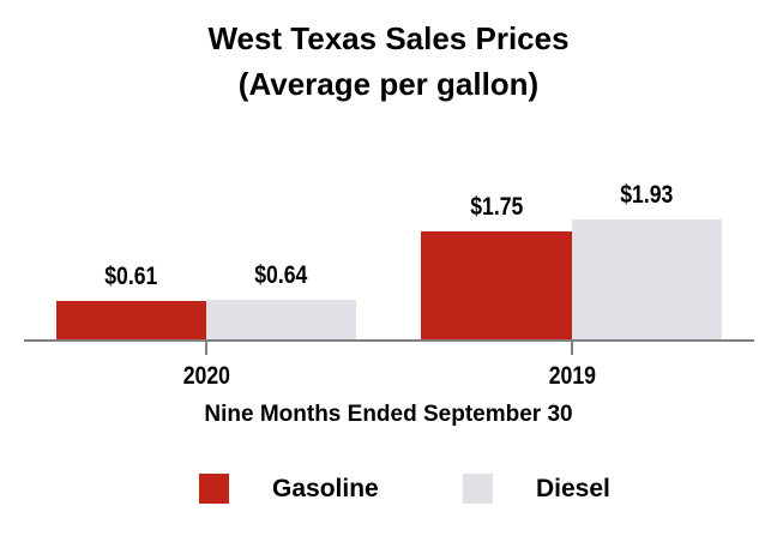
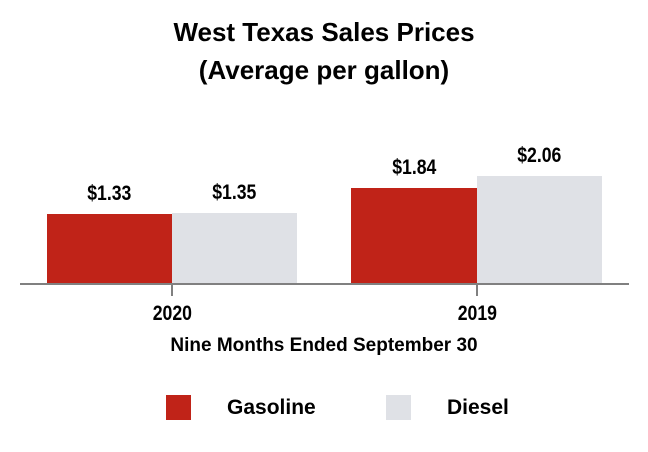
Gasoline/2020: $0.61 -> $1.33
Diesel/2020: $0.64 -> $1.35
Gasoline/2019: $1.75 -> $1.84
Diesel/2019: $1.93 -> $2.06
